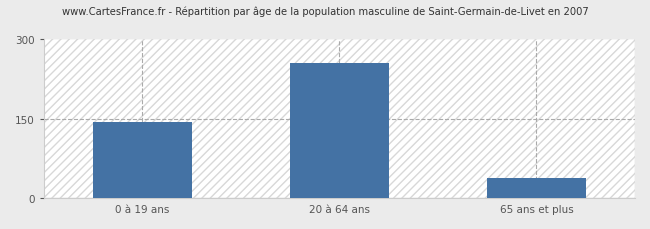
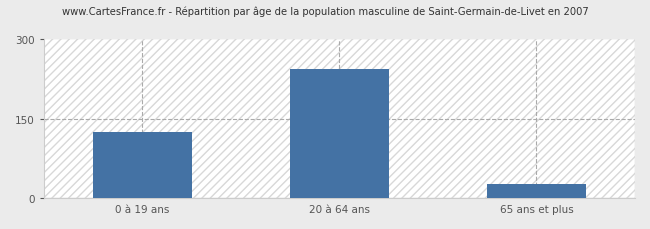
0 à 19 ans: 144 -> 125
20 à 64 ans: 254 -> 243
65 ans et plus: 38 -> 28
